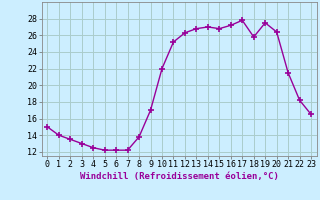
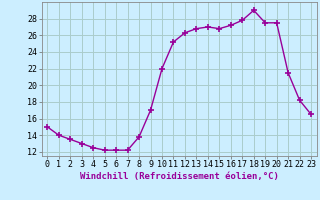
18: 25.8 -> 29.0
20: 26.4 -> 27.5
